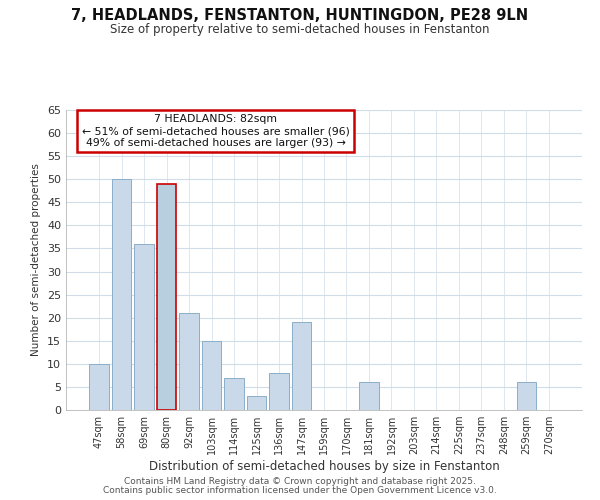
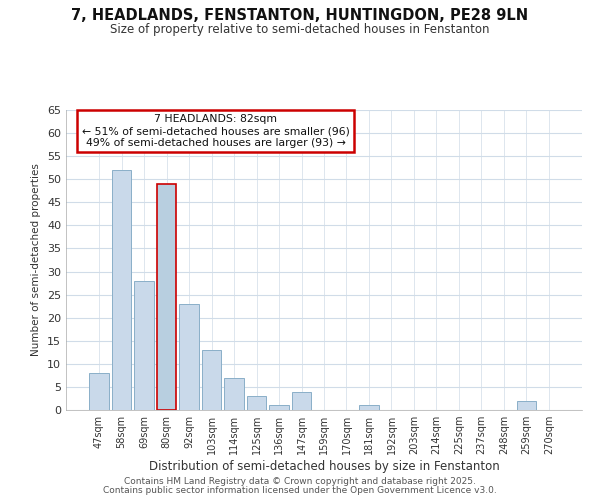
47sqm: 10 -> 8
58sqm: 50 -> 52
69sqm: 36 -> 28
92sqm: 21 -> 23
103sqm: 15 -> 13
136sqm: 8 -> 1
147sqm: 19 -> 4
181sqm: 6 -> 1
259sqm: 6 -> 2
